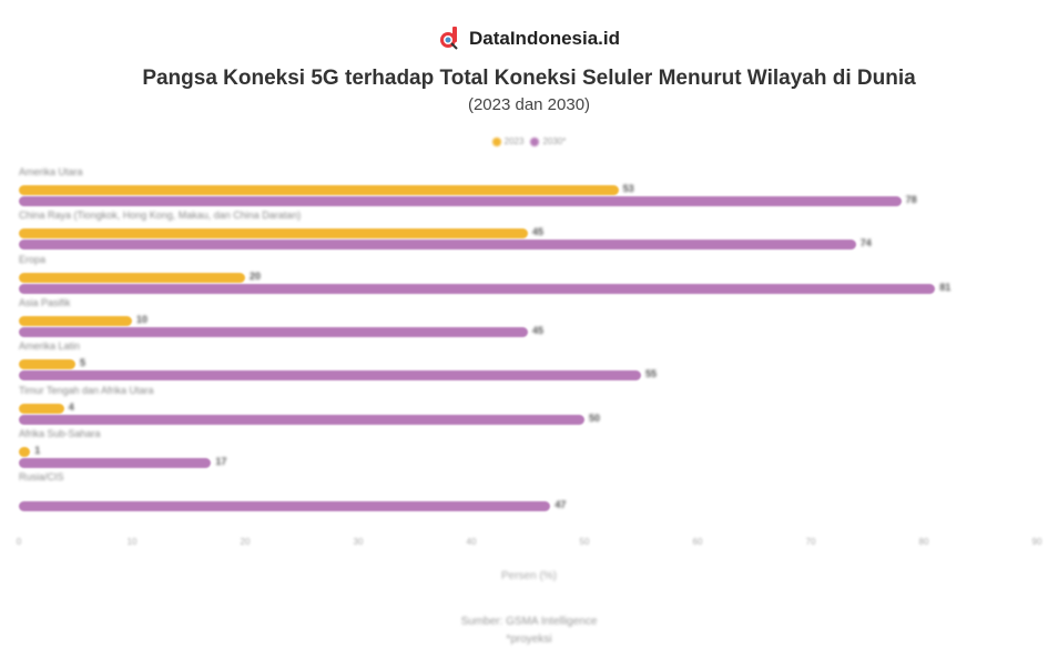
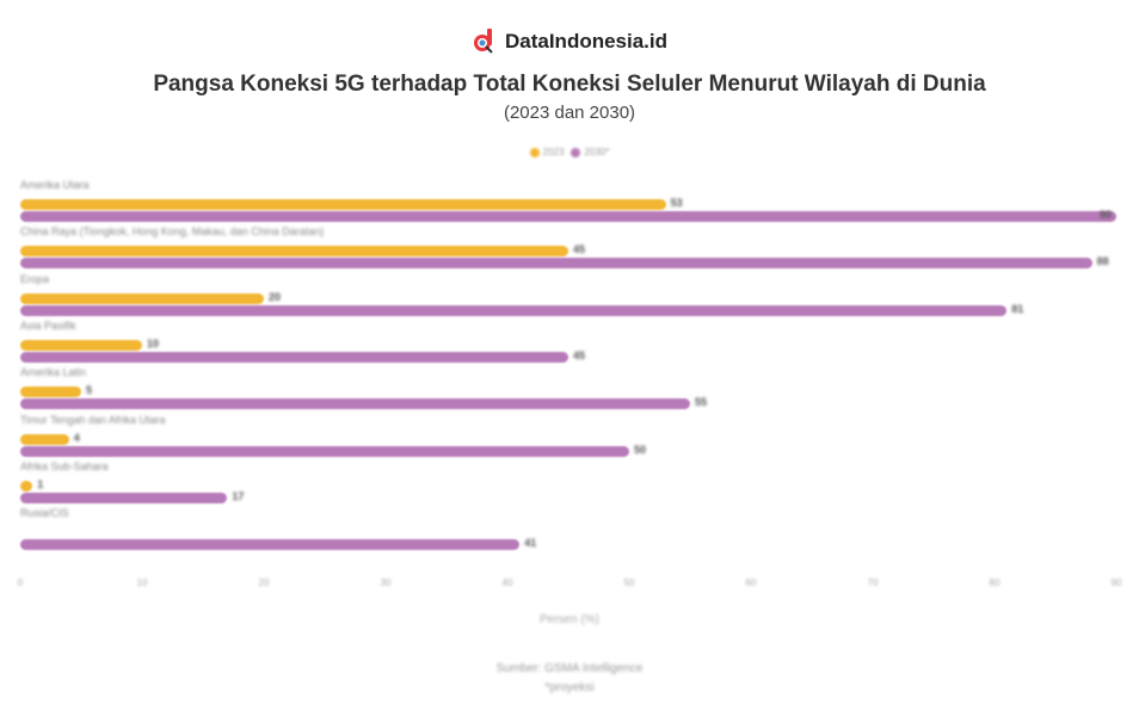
2030*/Amerika Utara: 78 -> 90
2030*/China Raya (Tiongkok, Hong Kong, Makau, dan China Daratan): 74 -> 88
2030*/Rusia/CIS: 47 -> 41
